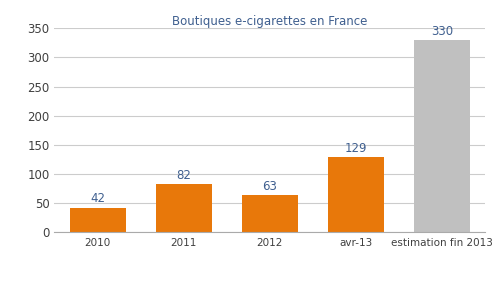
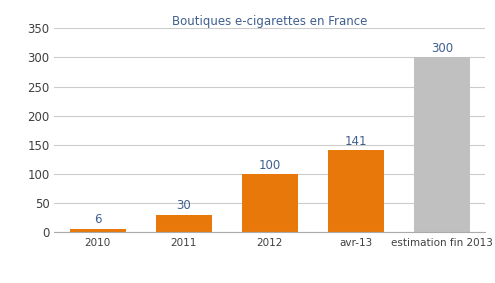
2010: 42 -> 6
2011: 82 -> 30
2012: 63 -> 100
avr-13: 129 -> 141
estimation fin 2013: 330 -> 300
